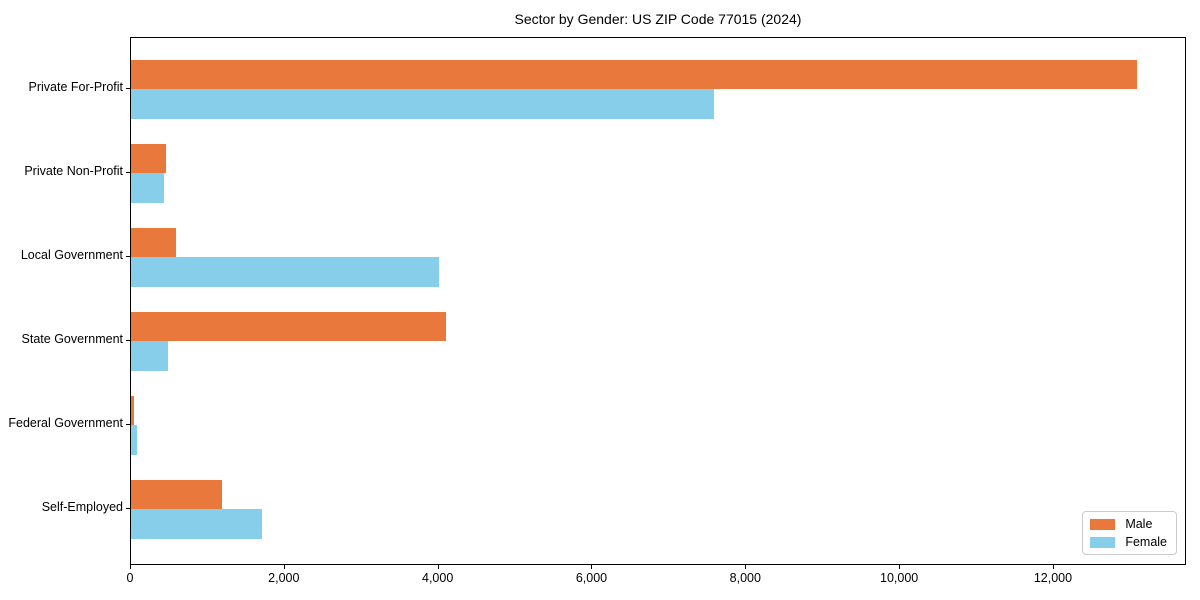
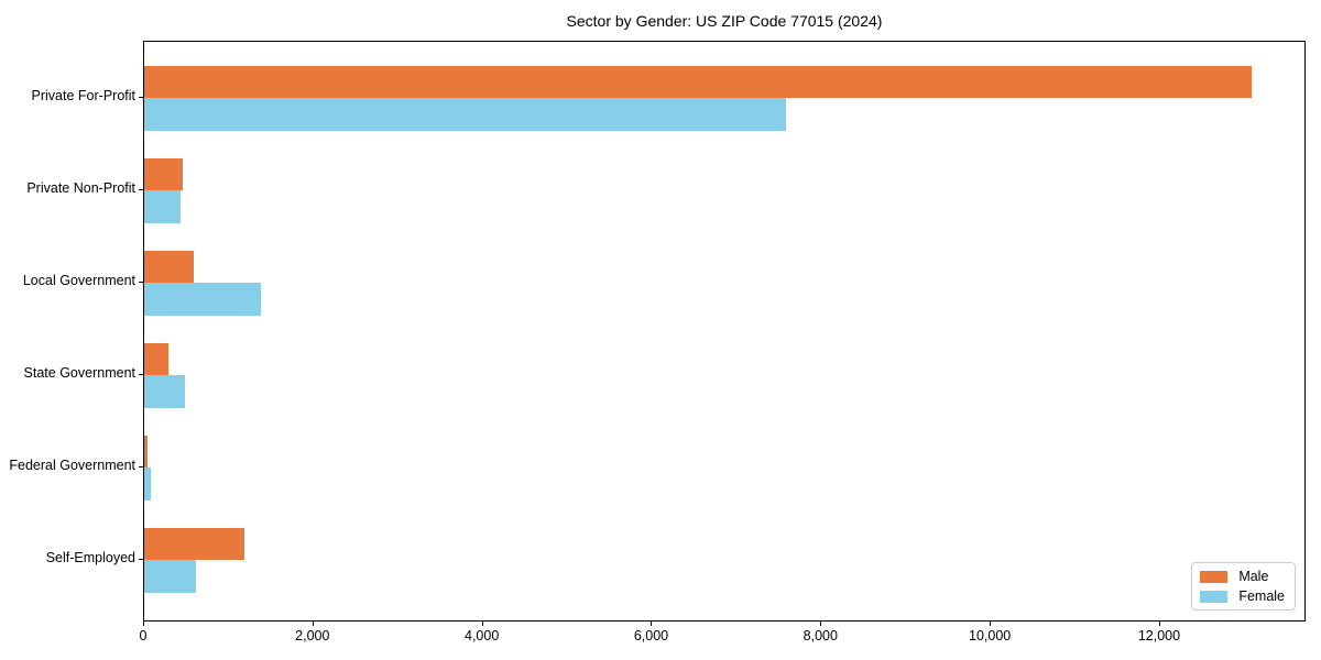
Female/Local Government: 4000 -> 1400
Male/State Government: 4100 -> 300
Female/Self-Employed: 1700 -> 600
